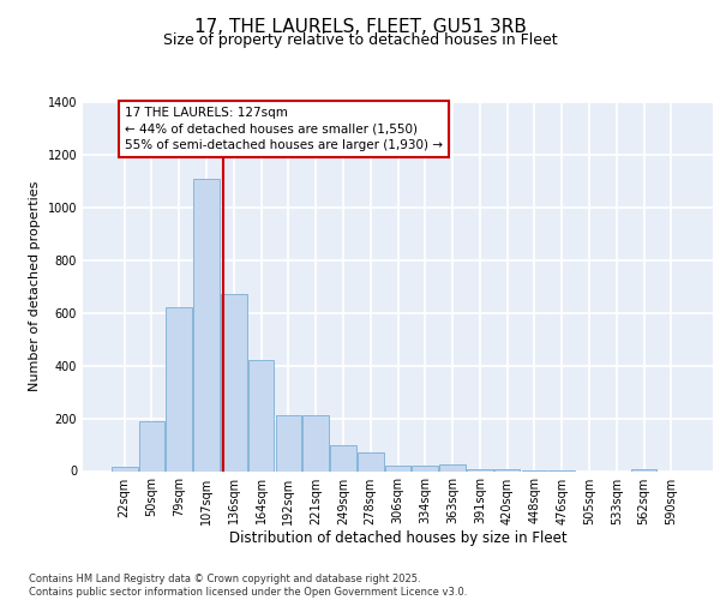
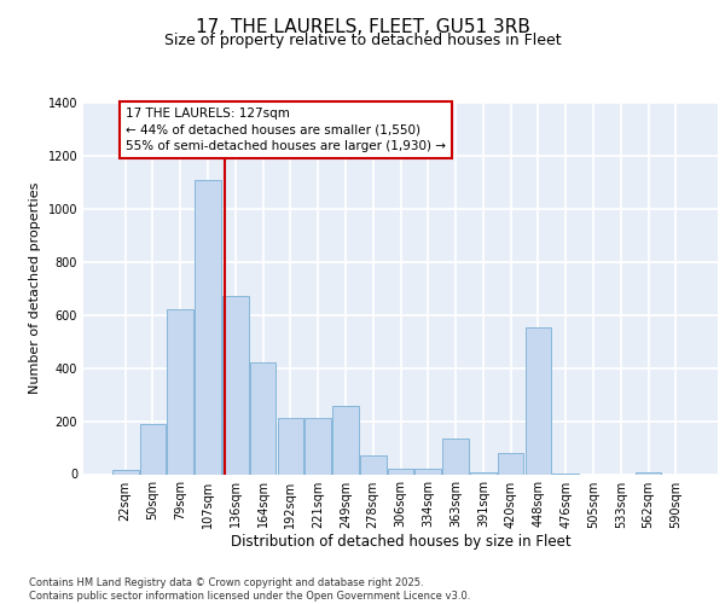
249sqm: 100 -> 255
363sqm: 25 -> 135
420sqm: 5 -> 80
448sqm: 2 -> 555
